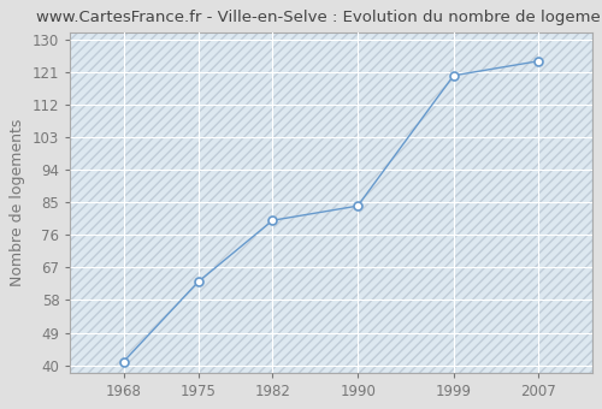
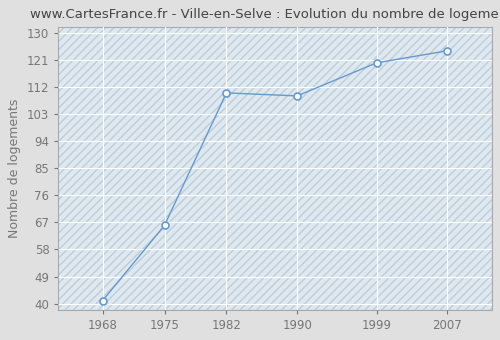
1975: 63 -> 66
1982: 80 -> 110
1990: 84 -> 109
